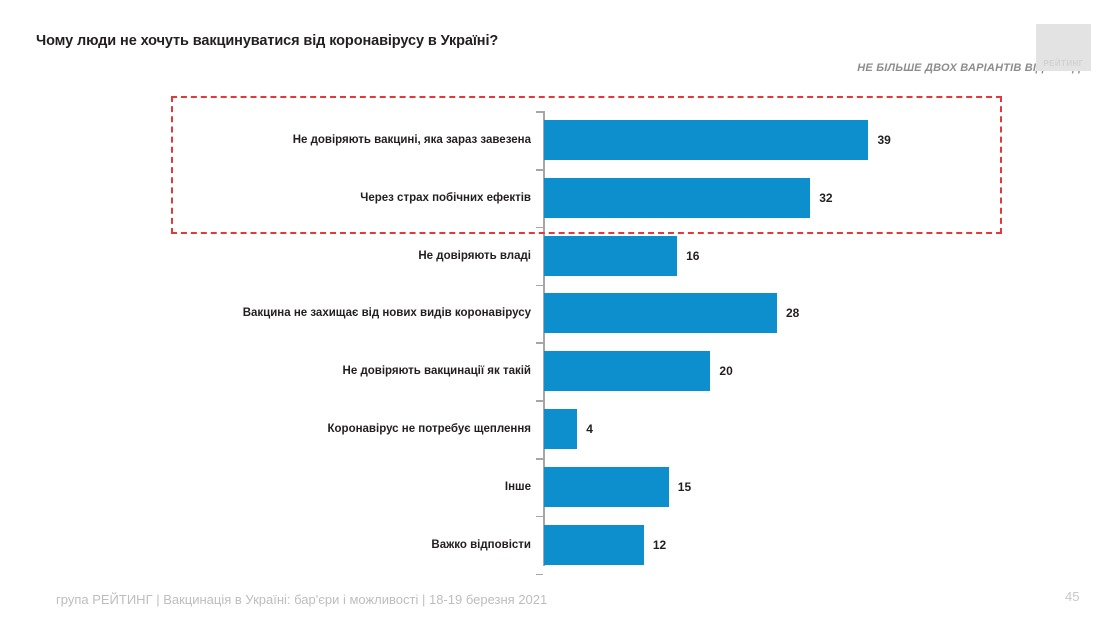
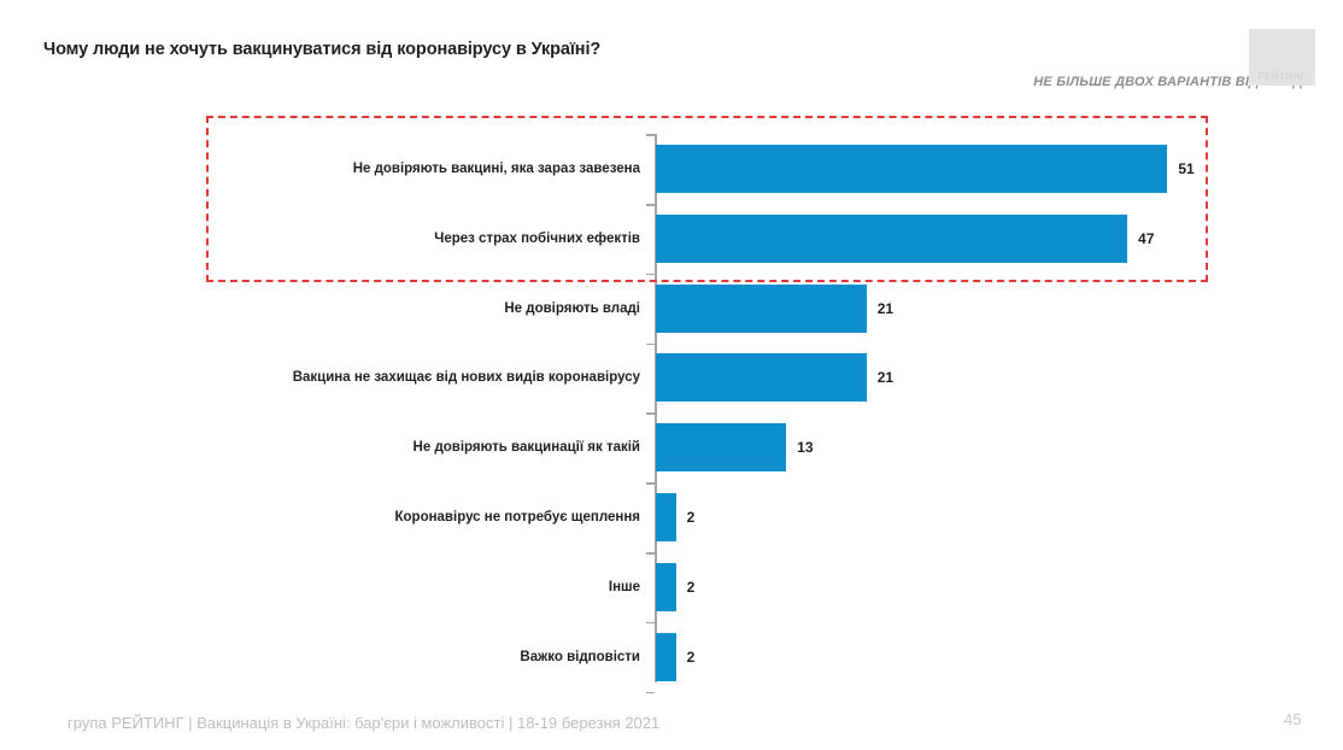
Не довіряють вакцині, яка зараз завезена: 39 -> 51
Через страх побічних ефектів: 32 -> 47
Не довіряють владі: 16 -> 21
Вакцина не захищає від нових видів коронавірусу: 28 -> 21
Не довіряють вакцинації як такій: 20 -> 13
Коронавірус не потребує щеплення: 4 -> 2
Інше: 15 -> 2
Важко відповісти: 12 -> 2
